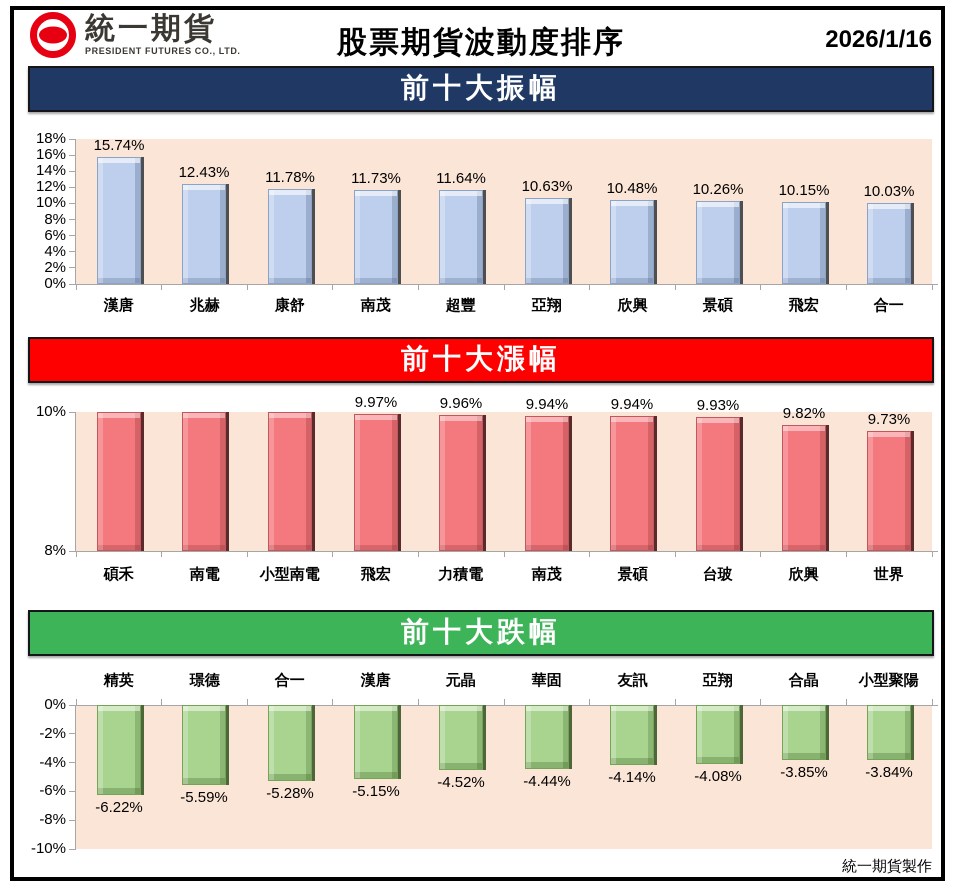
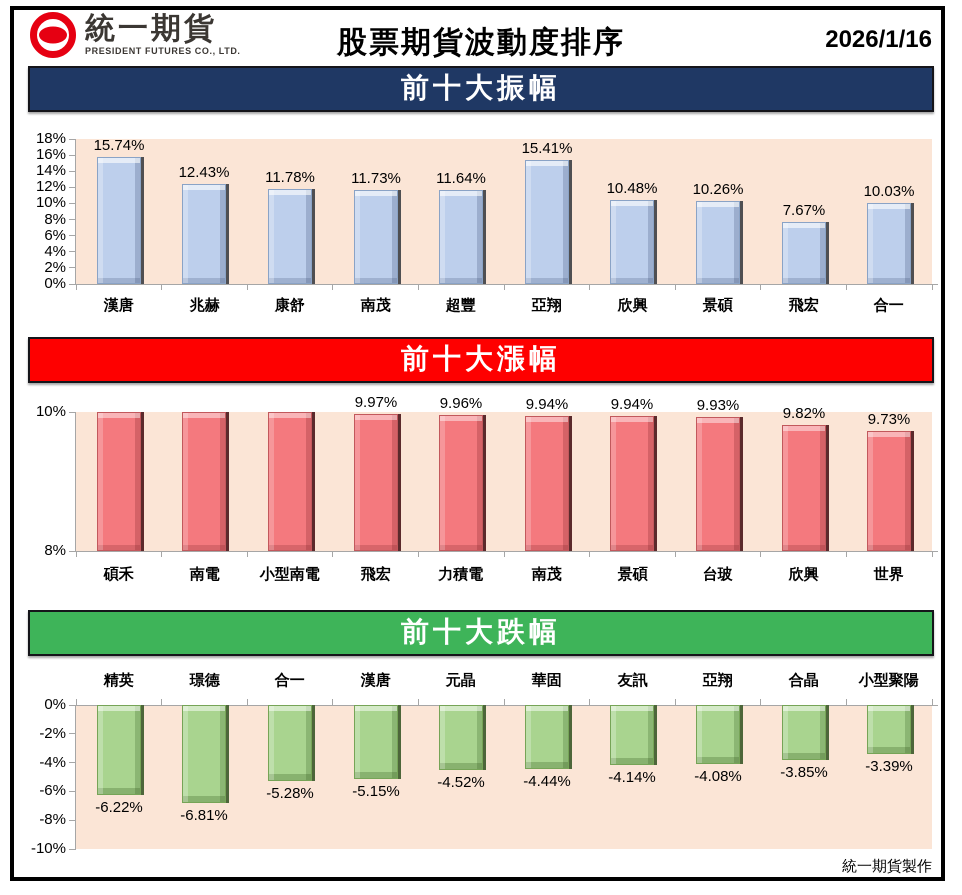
前十大振幅/亞翔: 10.63% -> 15.41%
前十大振幅/飛宏: 10.15% -> 7.67%
前十大跌幅/璟德: -5.59% -> -6.81%
前十大跌幅/小型聚陽: -3.84% -> -3.39%
